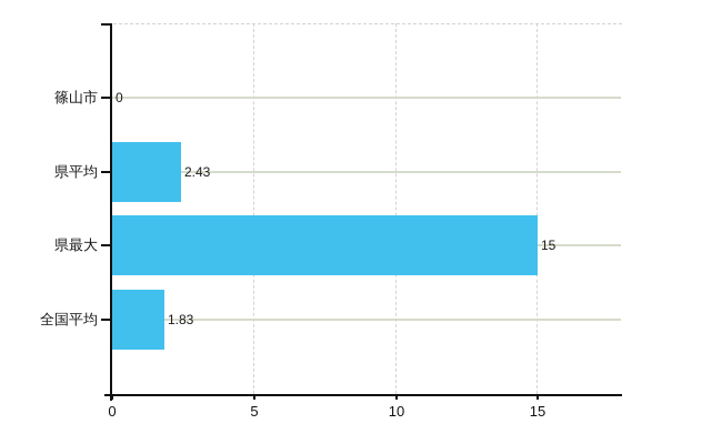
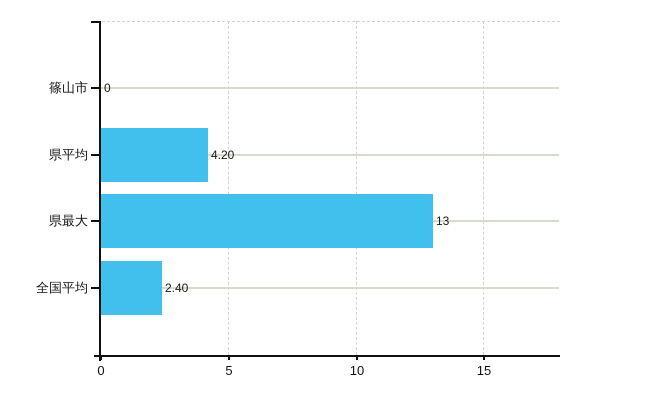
県平均: 2.43 -> 4.20
県最大: 15 -> 13
全国平均: 1.83 -> 2.40
